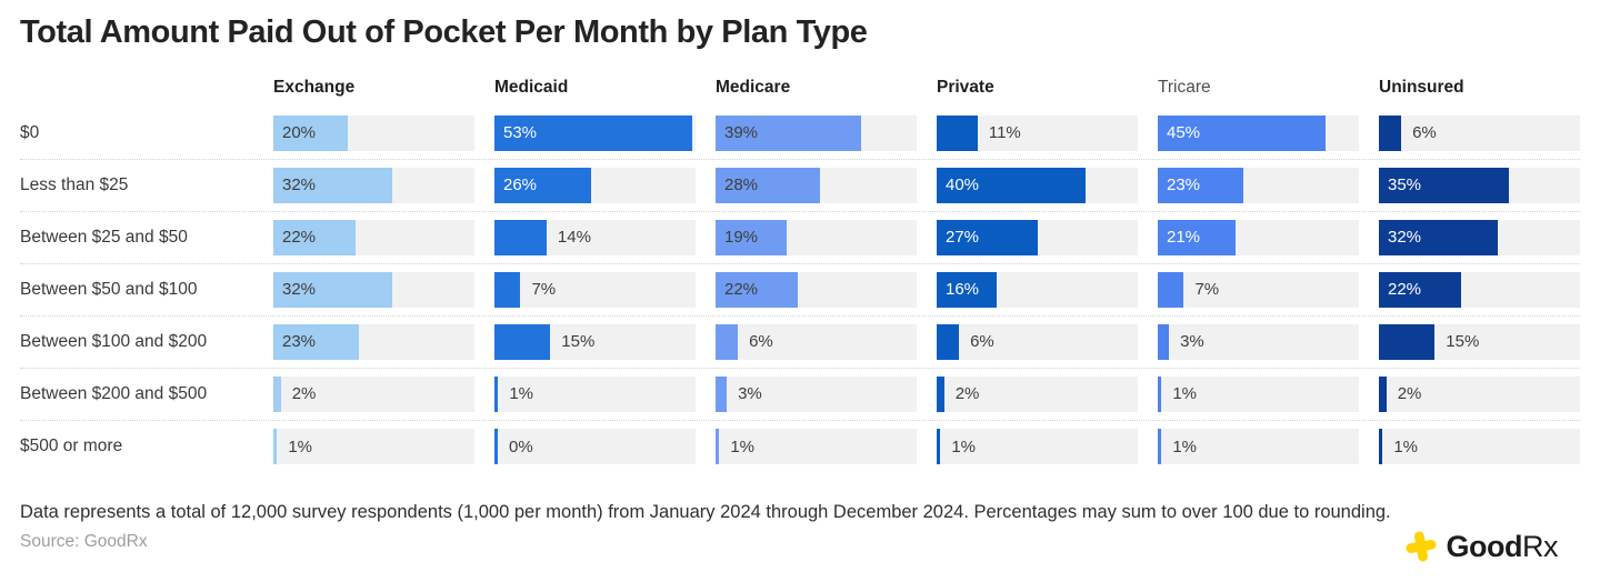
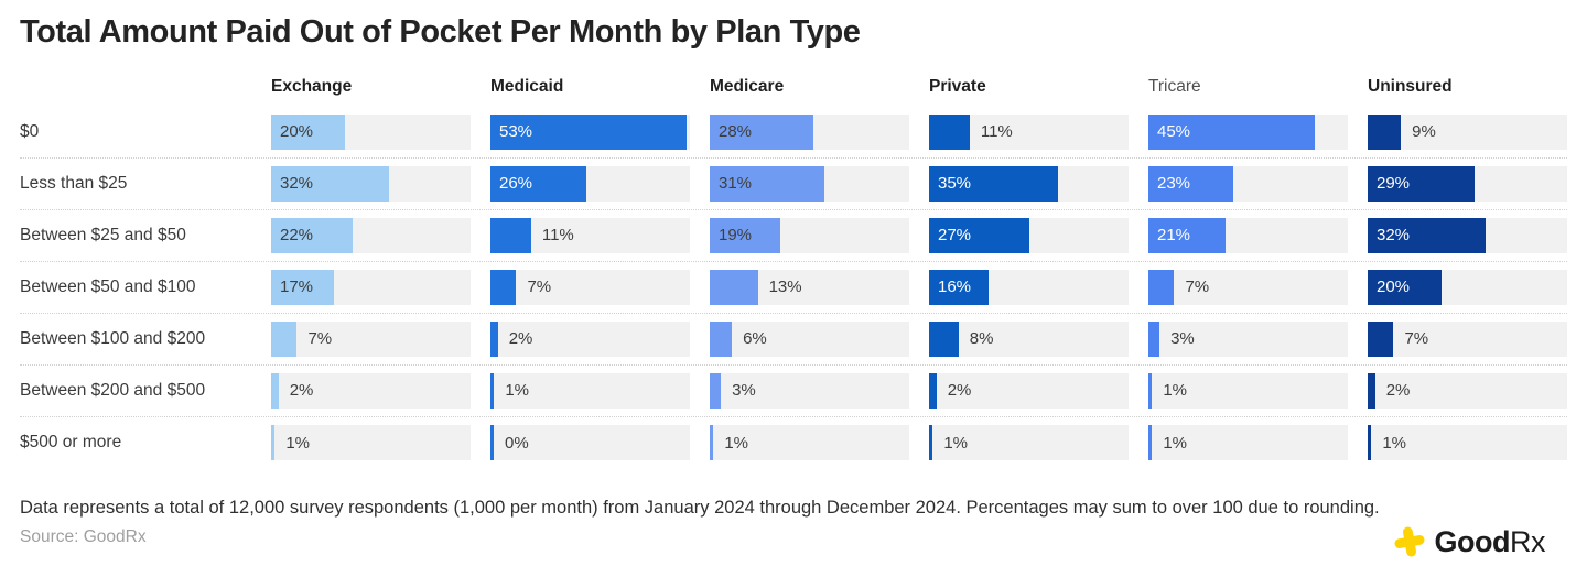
Medicare/$0: 39% -> 28%
Uninsured/$0: 6% -> 9%
Medicare/Less than $25: 28% -> 31%
Private/Less than $25: 40% -> 35%
Uninsured/Less than $25: 35% -> 29%
Medicaid/Between $25 and $50: 14% -> 11%
Exchange/Between $50 and $100: 32% -> 17%
Medicare/Between $50 and $100: 22% -> 13%
Uninsured/Between $50 and $100: 22% -> 20%
Exchange/Between $100 and $200: 23% -> 7%
Medicaid/Between $100 and $200: 15% -> 2%
Private/Between $100 and $200: 6% -> 8%
Uninsured/Between $100 and $200: 15% -> 7%
